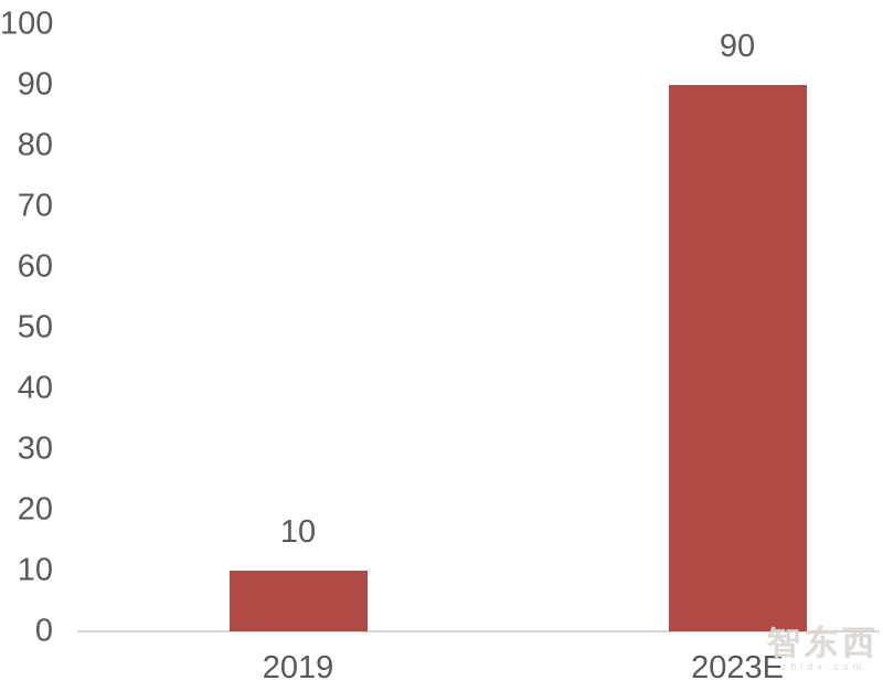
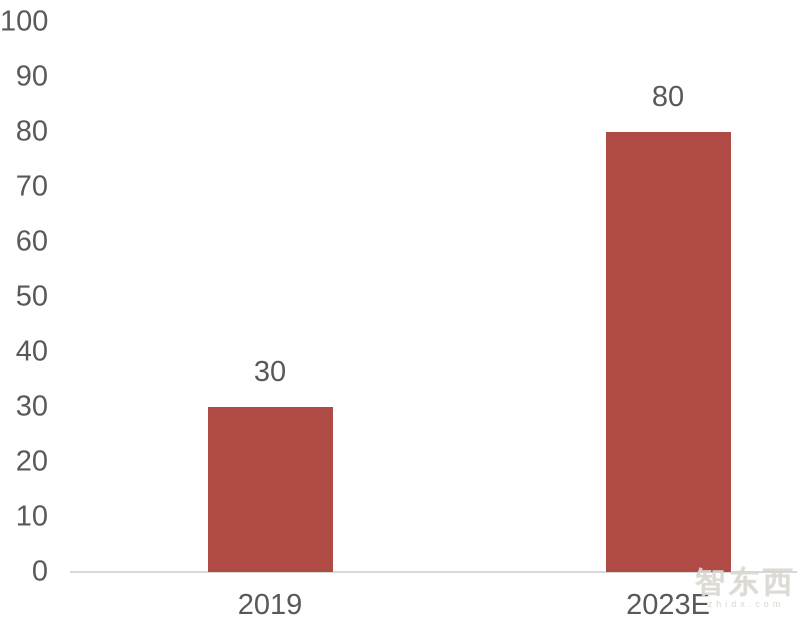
2019: 10 -> 30
2023E: 90 -> 80
